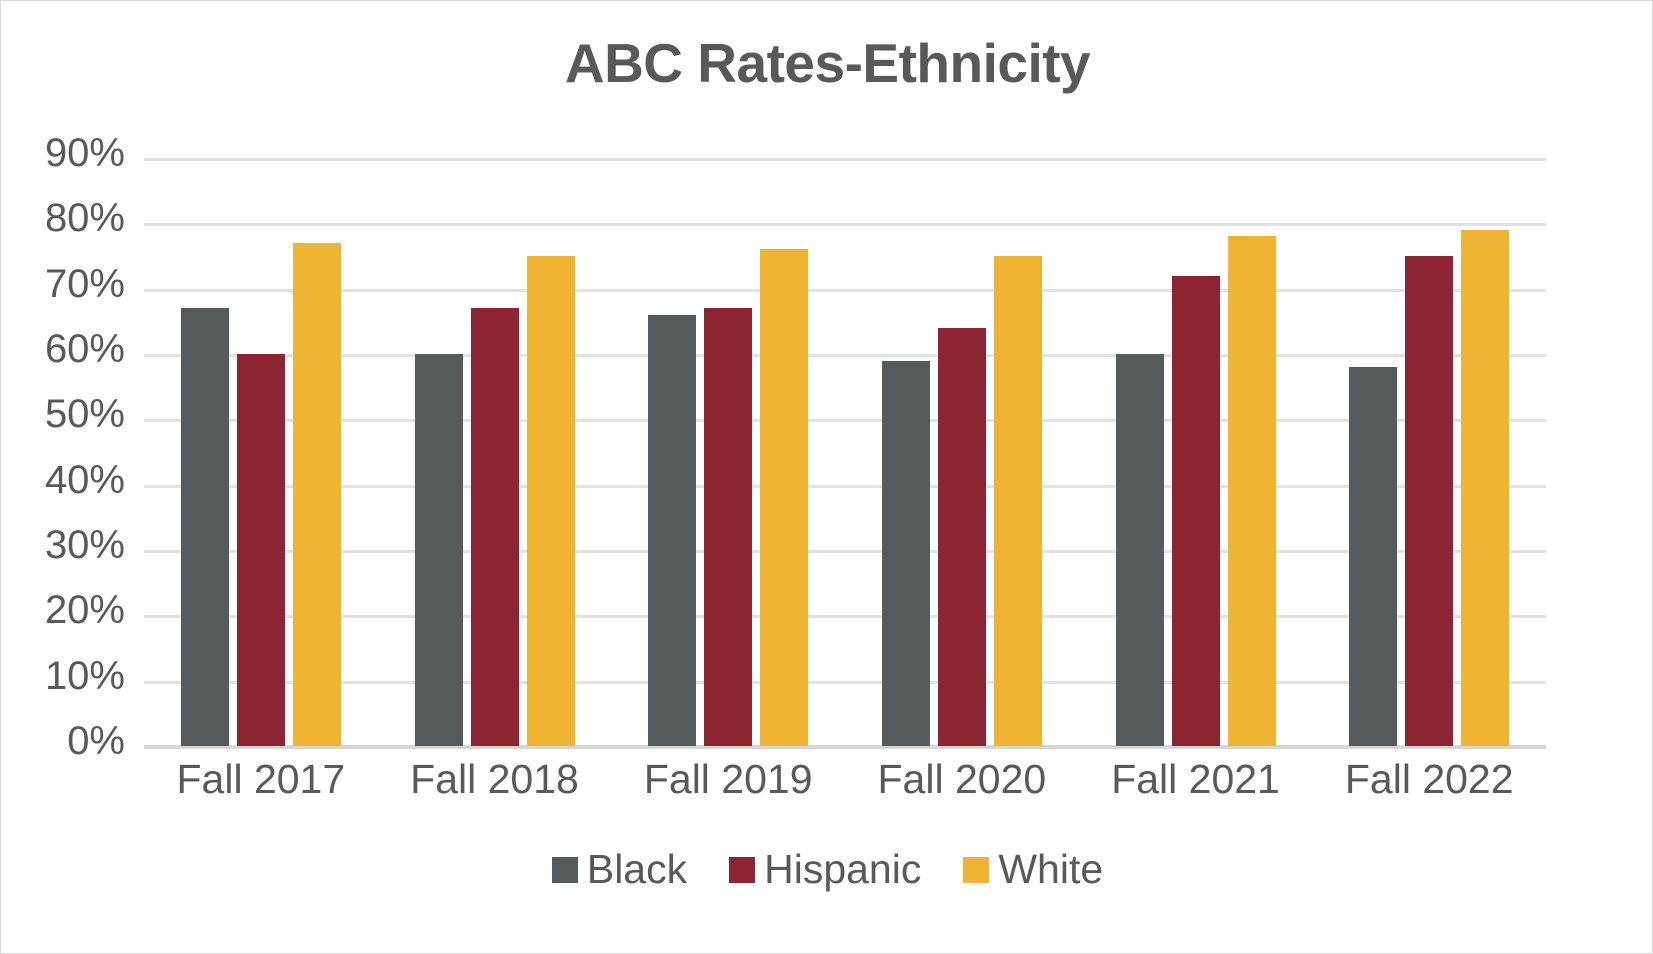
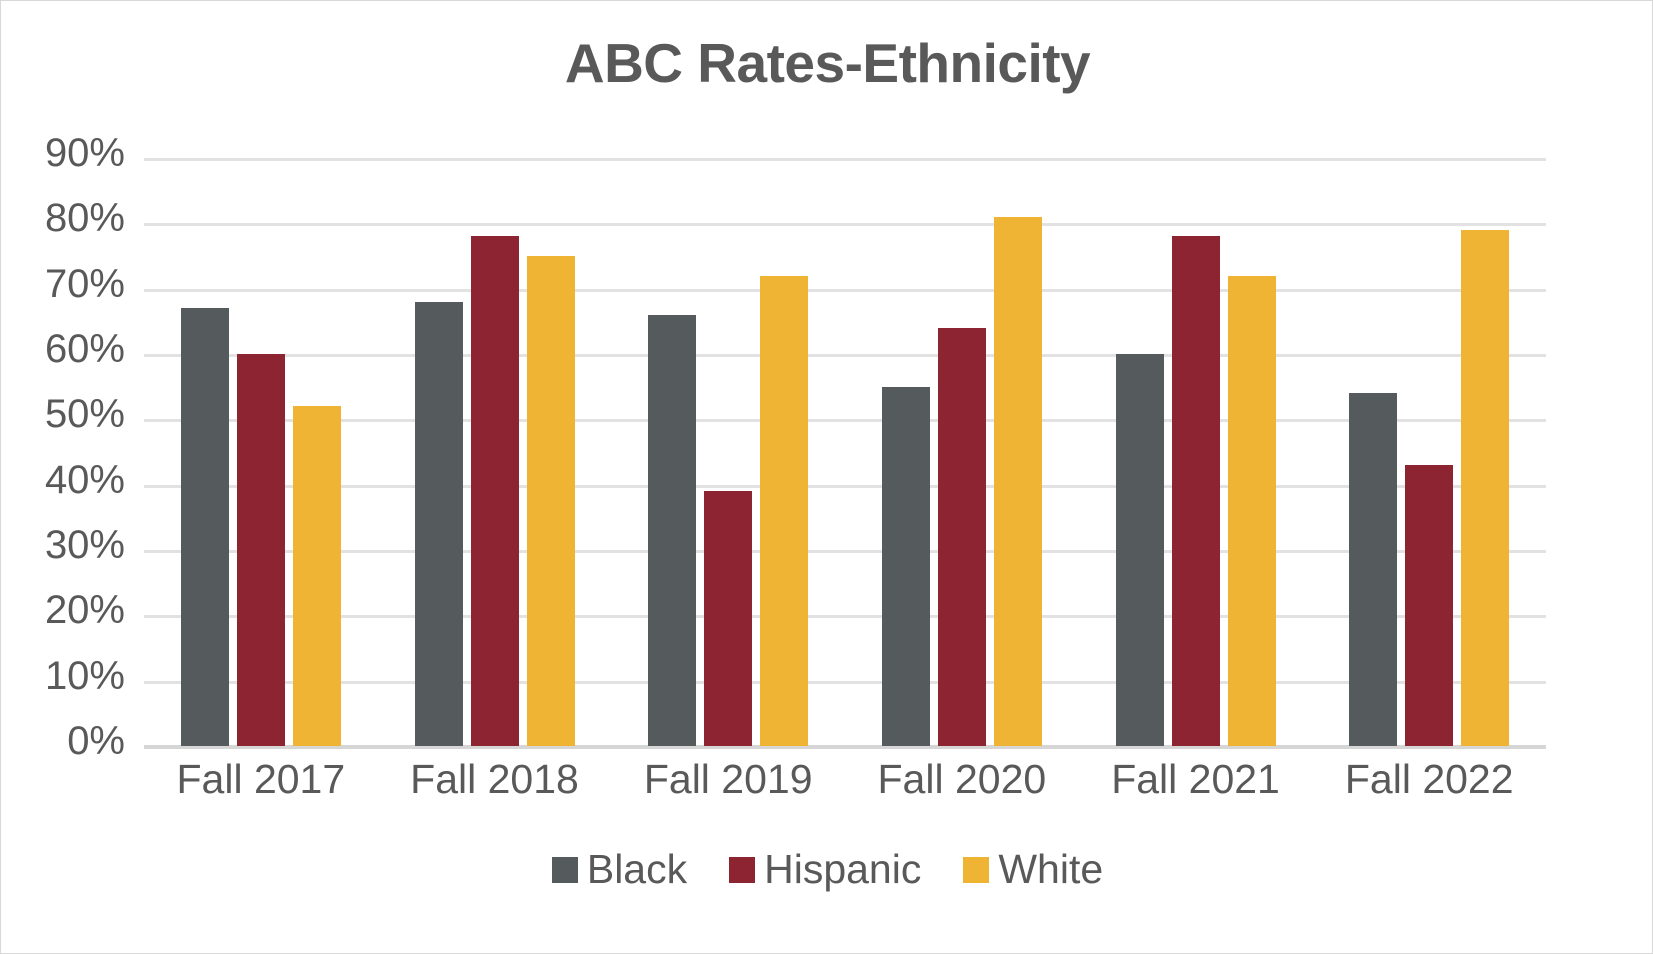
White/Fall 2017: 77% -> 52%
Black/Fall 2018: 60% -> 68%
Hispanic/Fall 2018: 67% -> 78%
Hispanic/Fall 2019: 67% -> 39%
White/Fall 2019: 76% -> 72%
Black/Fall 2020: 59% -> 55%
White/Fall 2020: 75% -> 81%
Hispanic/Fall 2021: 72% -> 78%
White/Fall 2021: 78% -> 72%
Black/Fall 2022: 58% -> 54%
Hispanic/Fall 2022: 75% -> 43%
